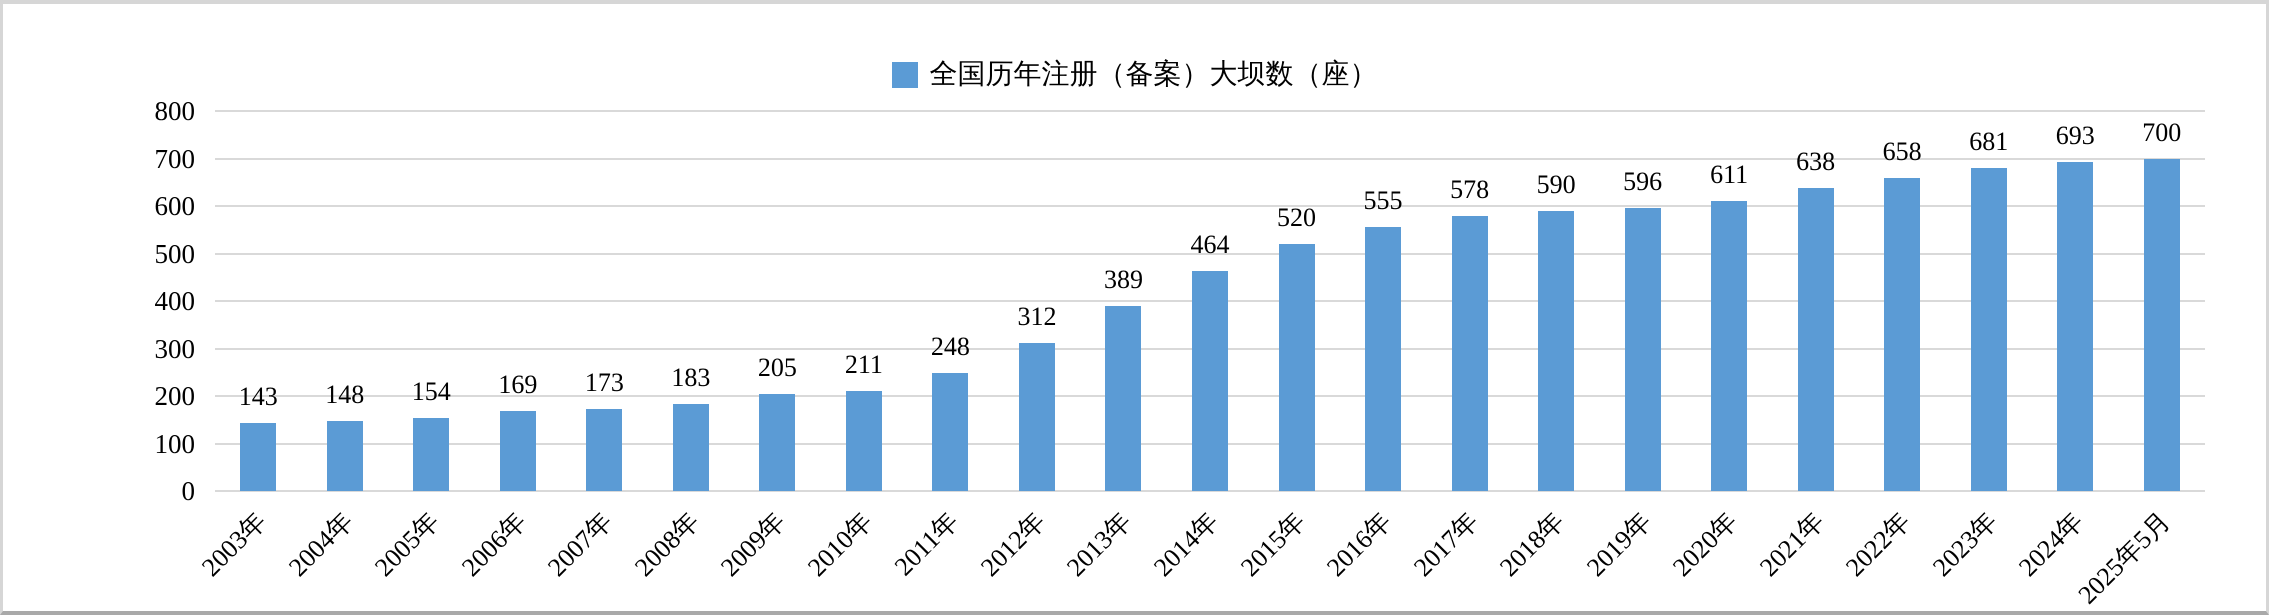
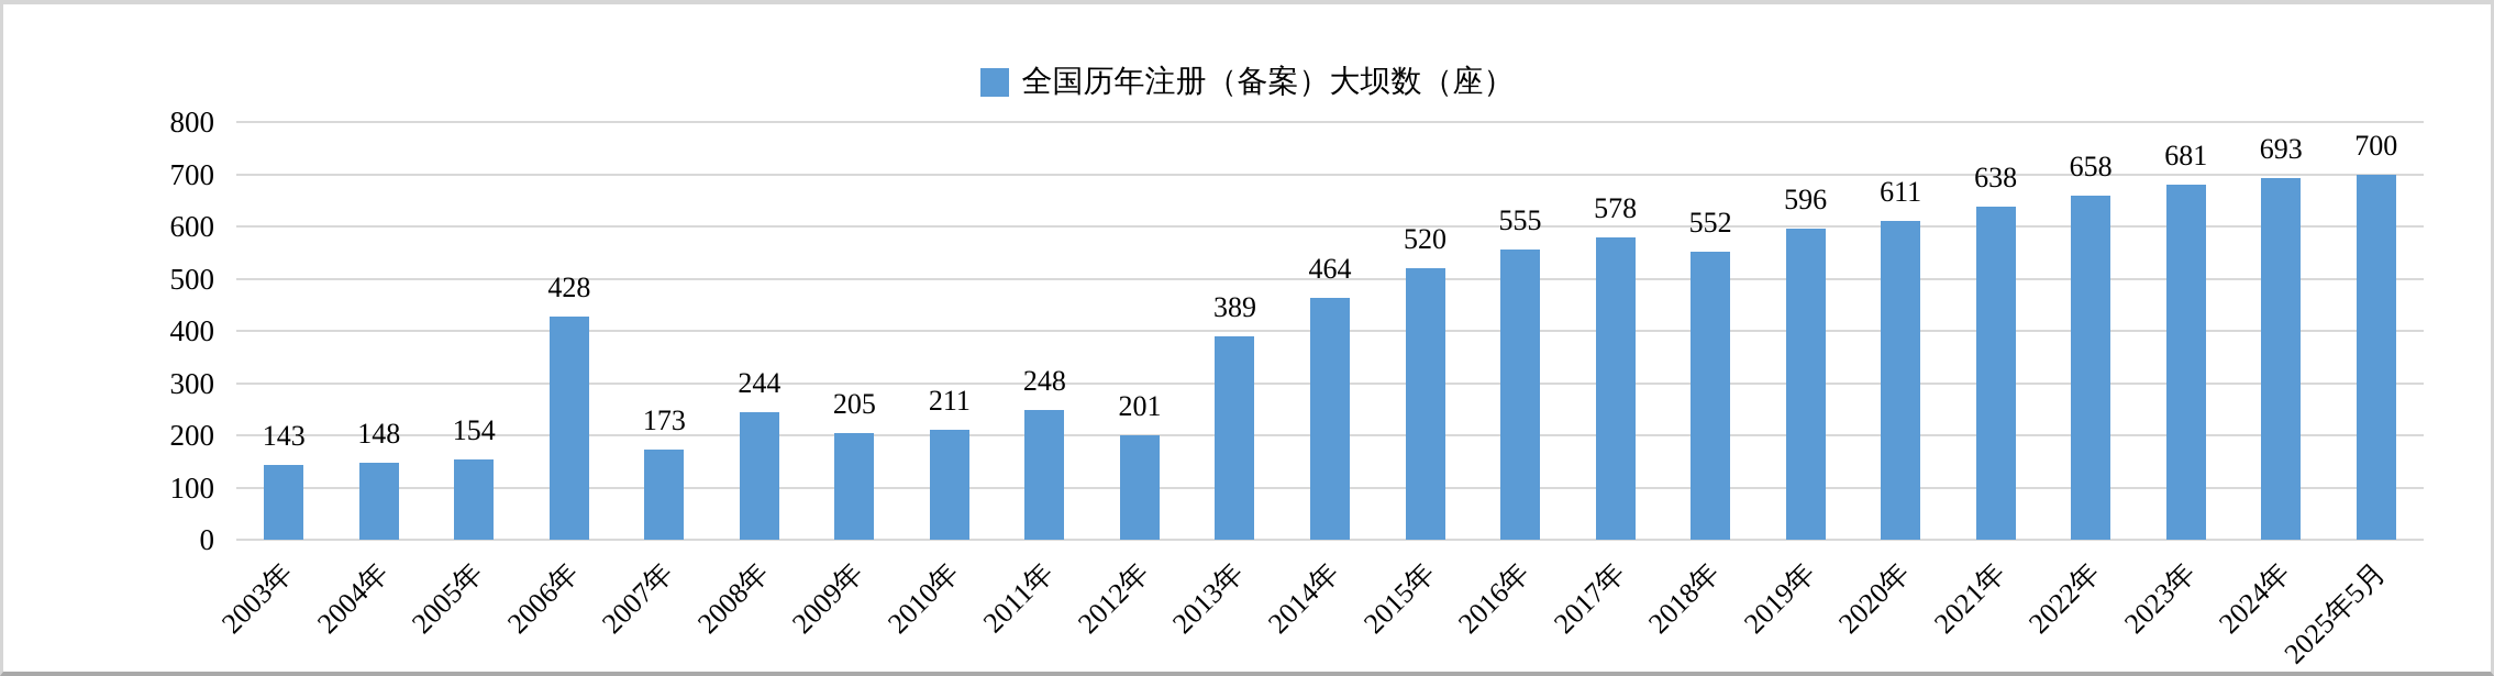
2006年: 169 -> 428
2008年: 183 -> 244
2012年: 312 -> 201
2018年: 590 -> 552
